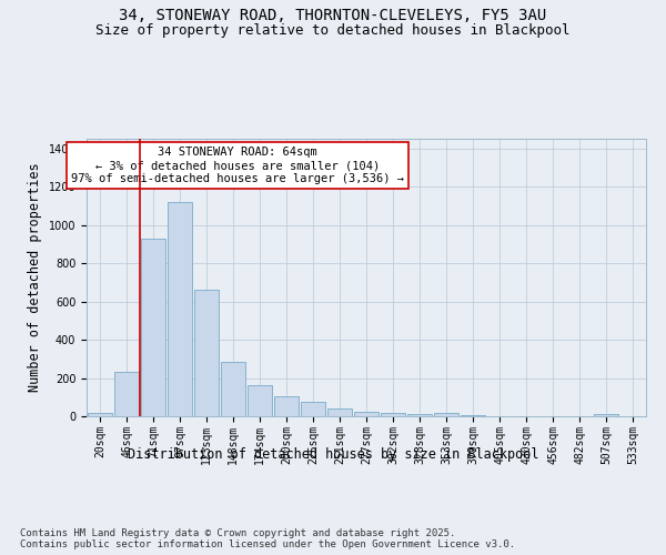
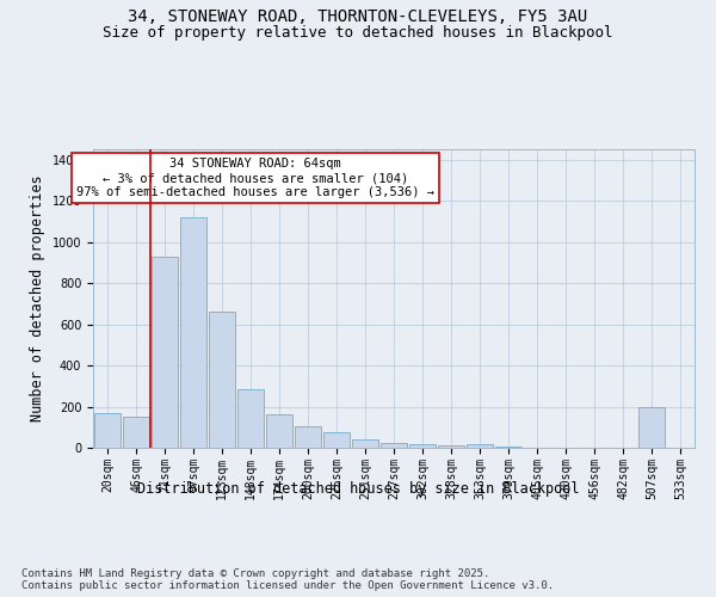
20sqm: 20 -> 170
46sqm: 230 -> 150
507sqm: 10 -> 200
